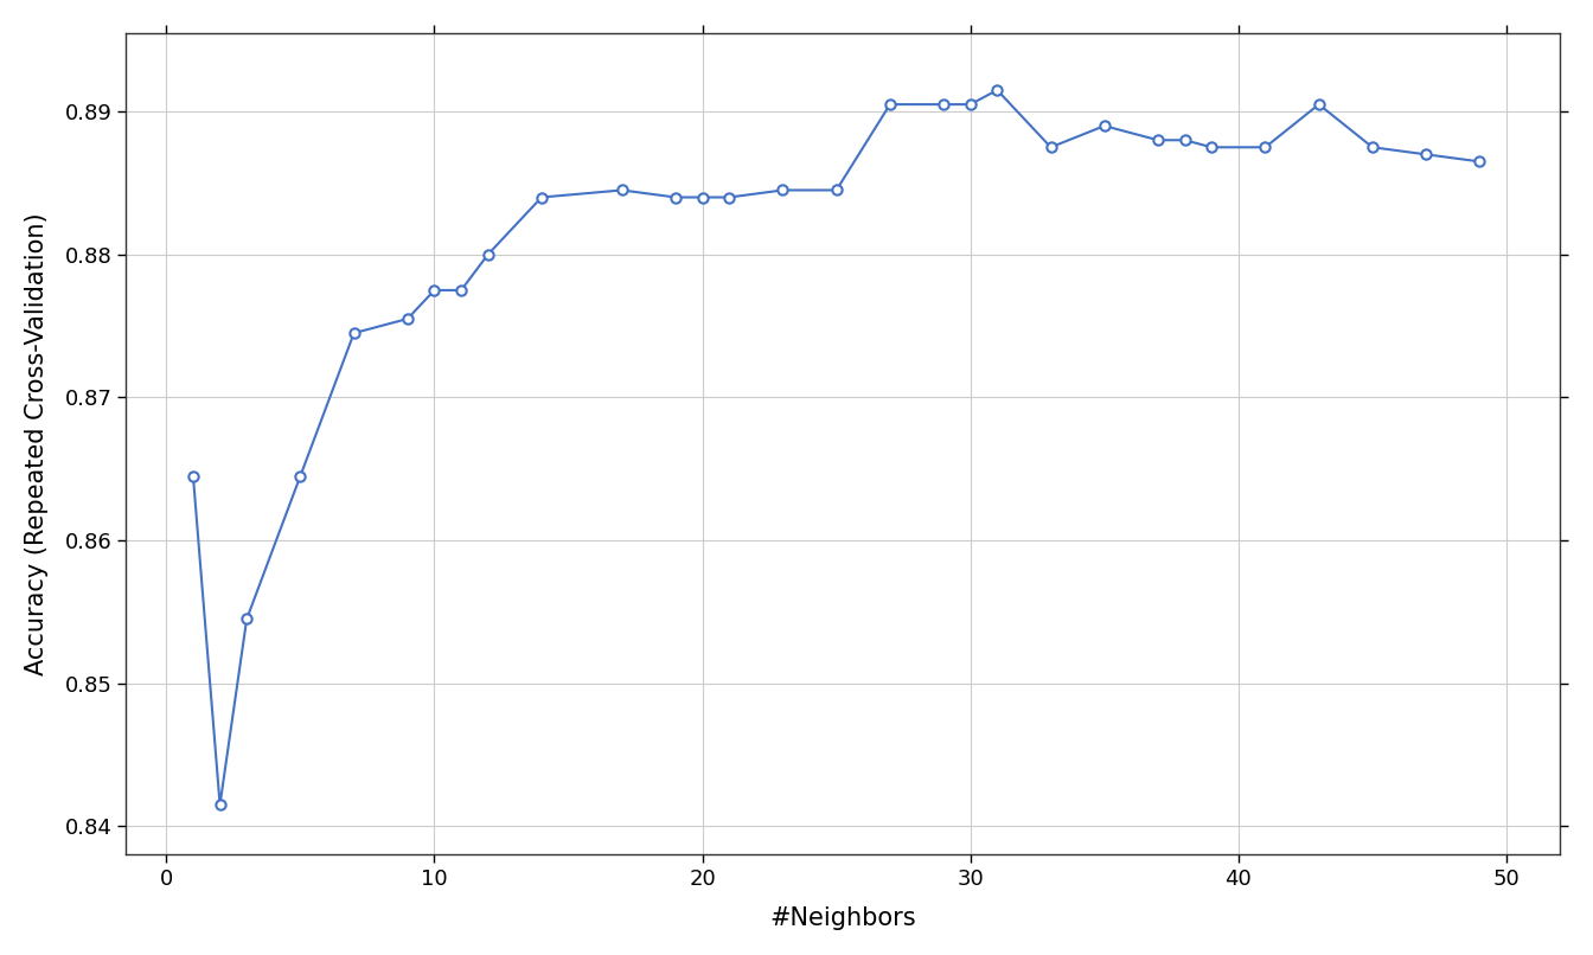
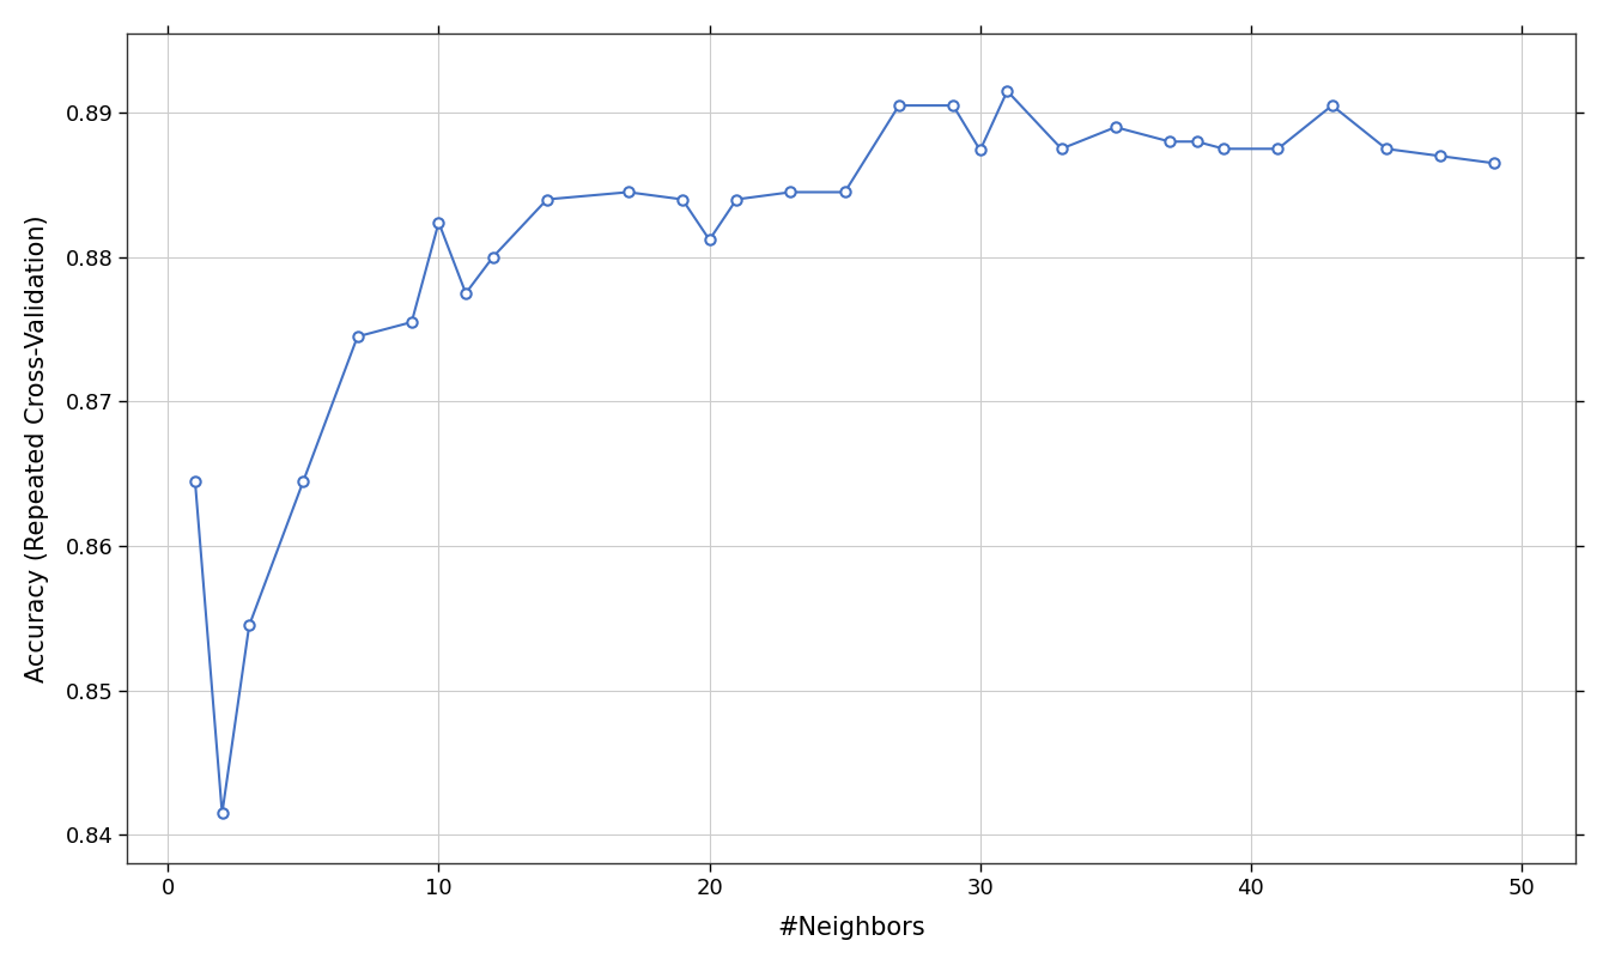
10: 0.8775 -> 0.8824
20: 0.8840 -> 0.8812
30: 0.8905 -> 0.8874
